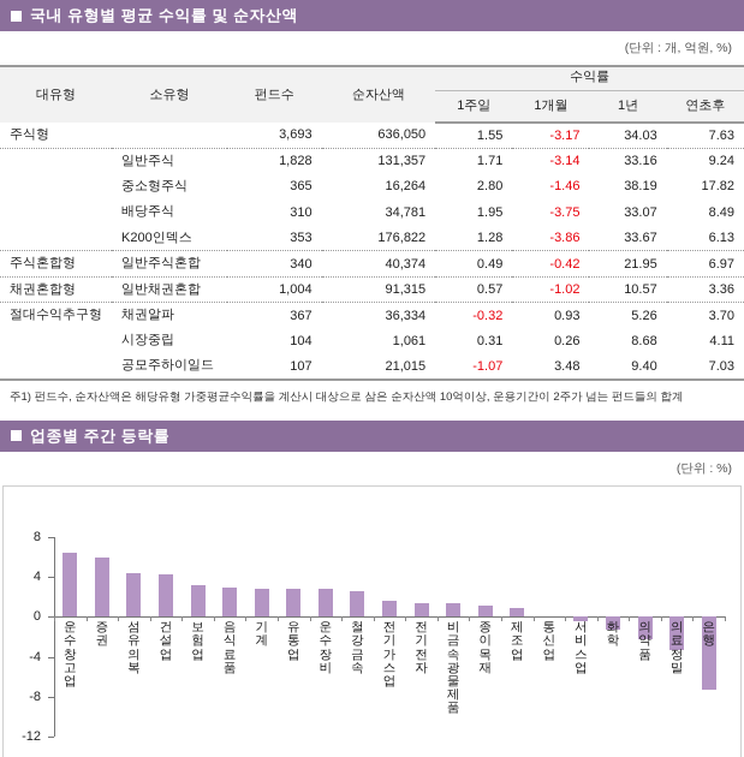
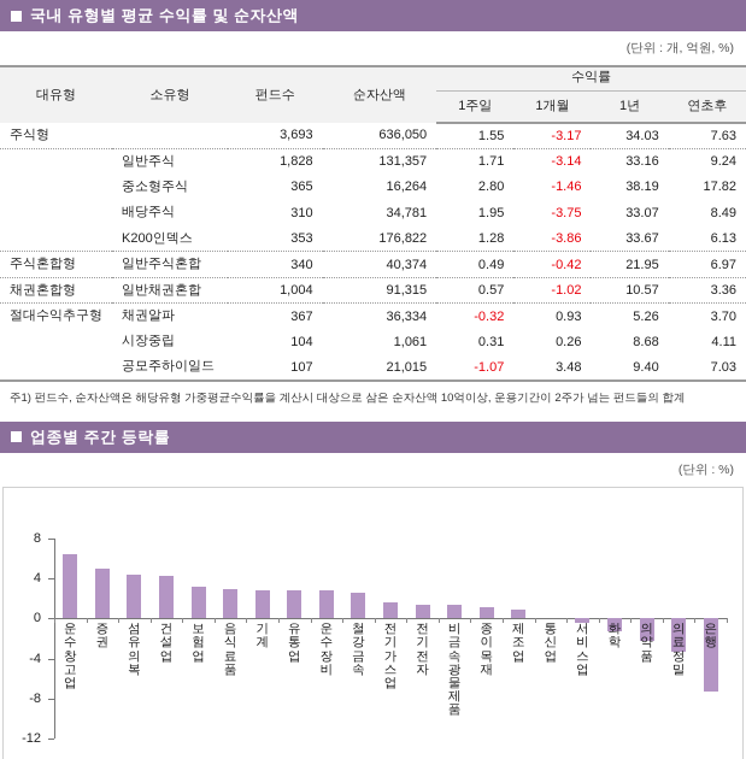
증권: 6 -> 5
